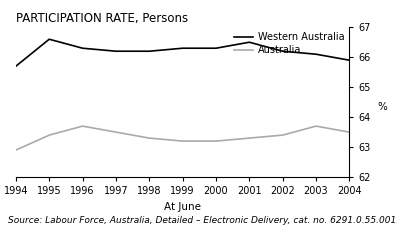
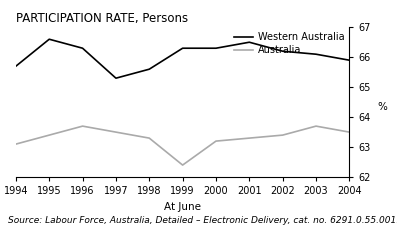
Australia/1994: 62.9 -> 63.1
Western Australia/1997: 66.2 -> 65.3
Western Australia/1998: 66.2 -> 65.6
Australia/1999: 63.2 -> 62.4
